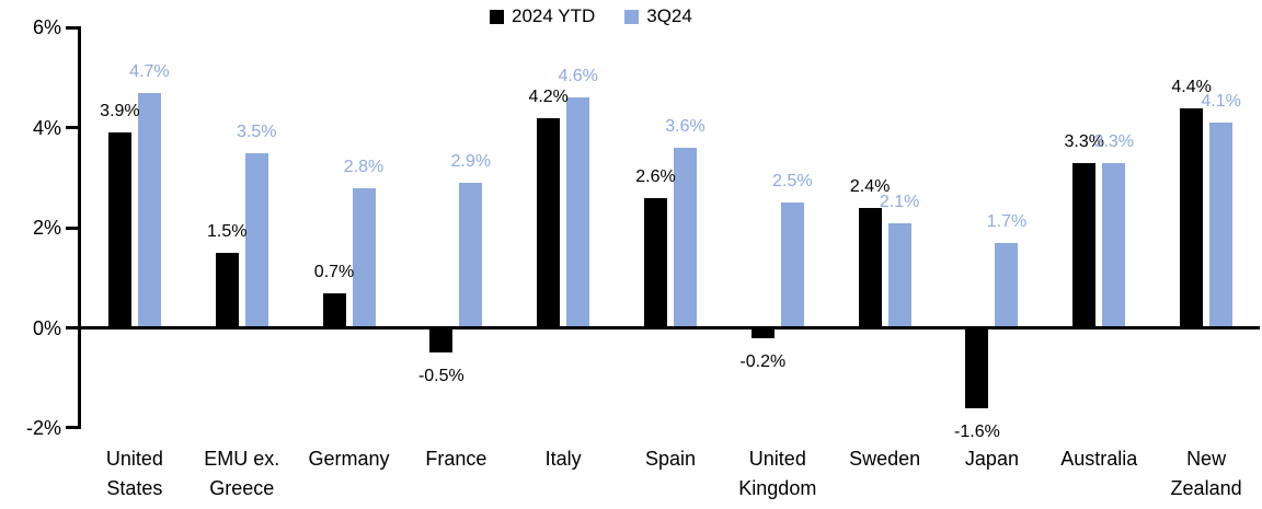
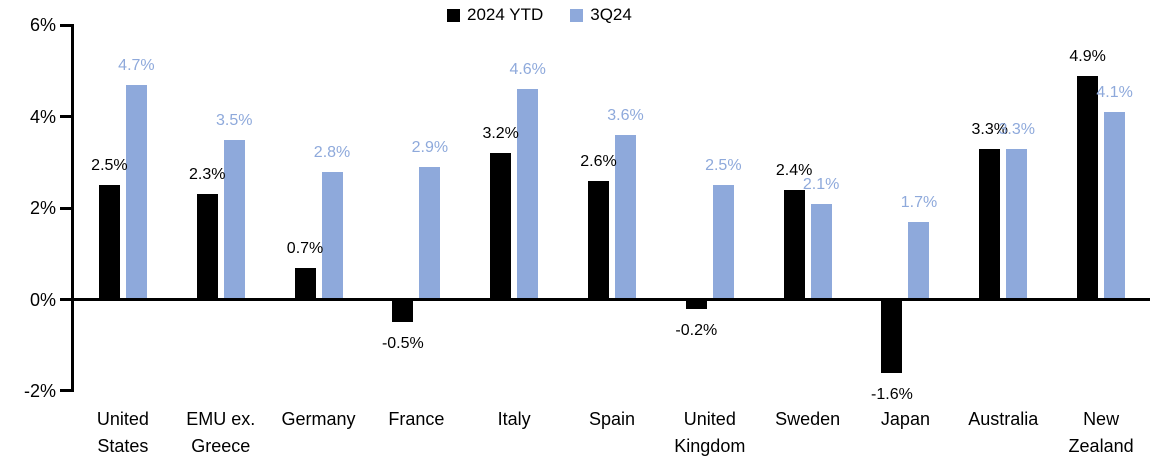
2024 YTD/United States: 3.9% -> 2.5%
2024 YTD/EMU ex. Greece: 1.5% -> 2.3%
2024 YTD/Italy: 4.2% -> 3.2%
2024 YTD/New Zealand: 4.4% -> 4.9%
